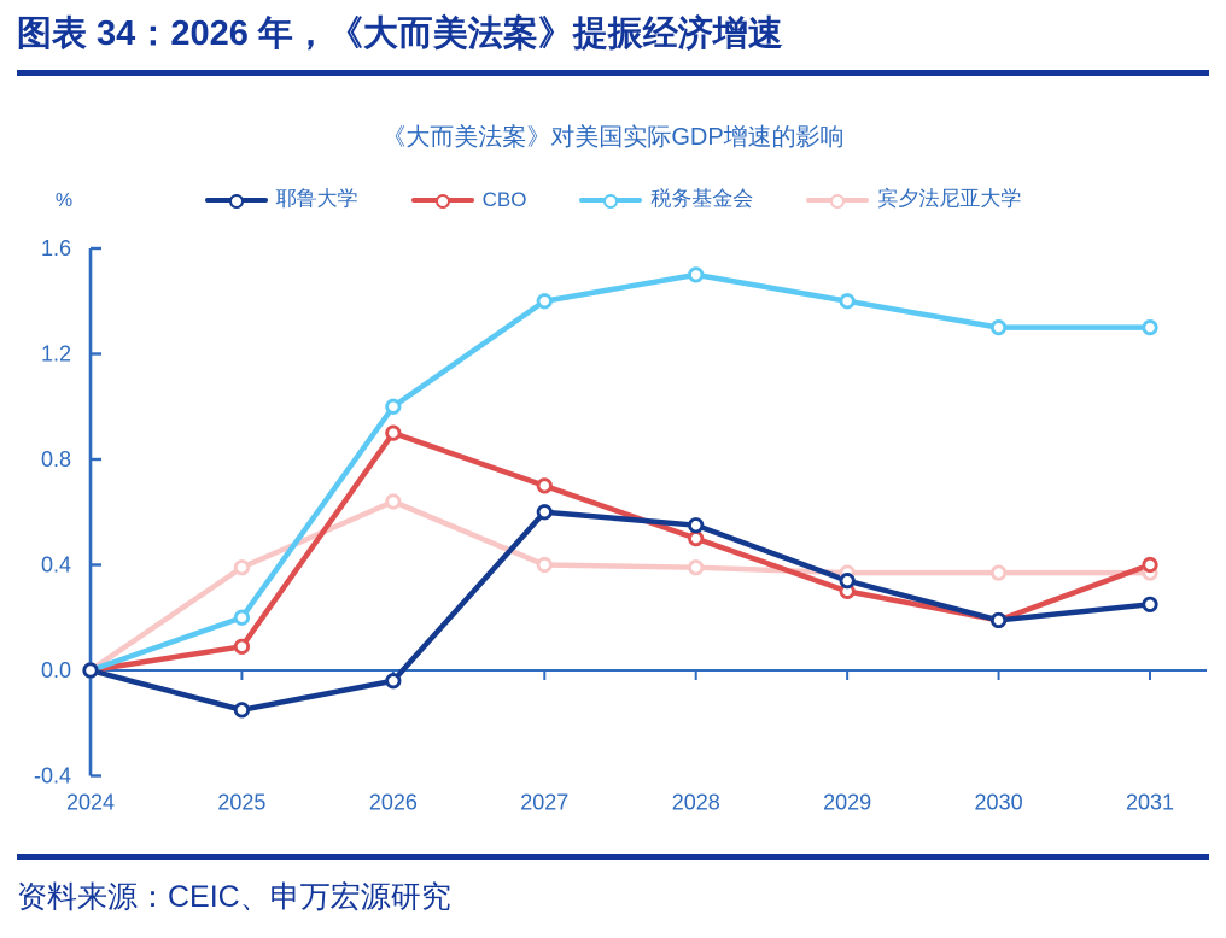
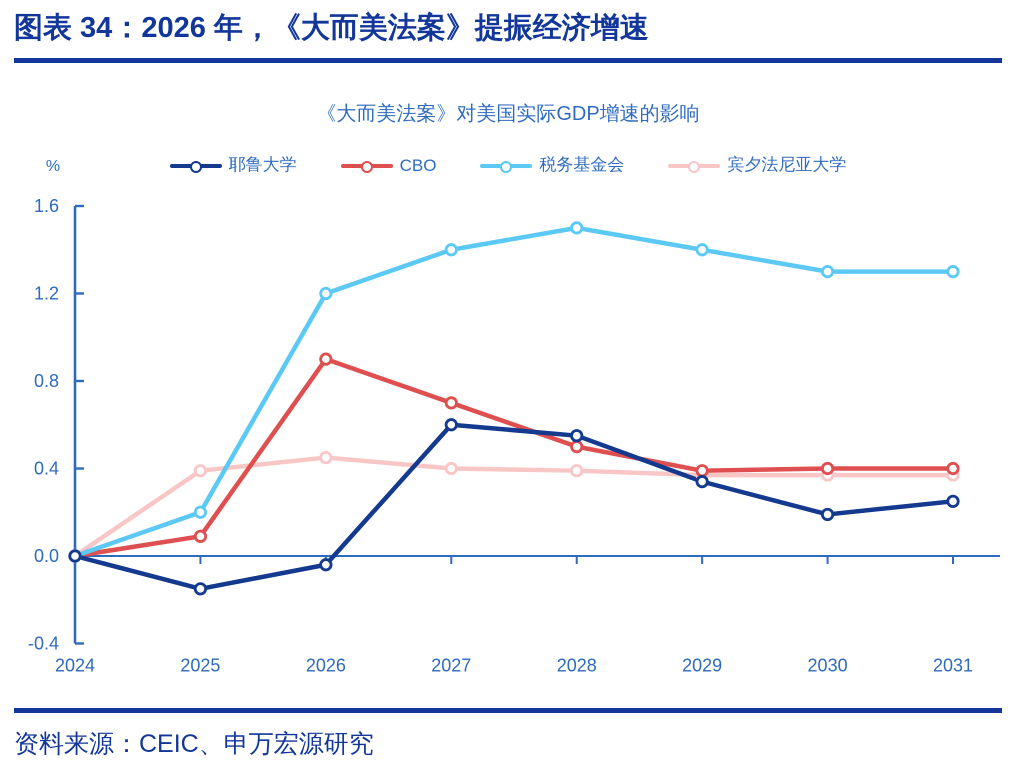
税务基金会/2026: 1.0 -> 1.2
宾夕法尼亚大学/2026: 0.64 -> 0.45
CBO/2029: 0.30 -> 0.39
CBO/2030: 0.19 -> 0.40
